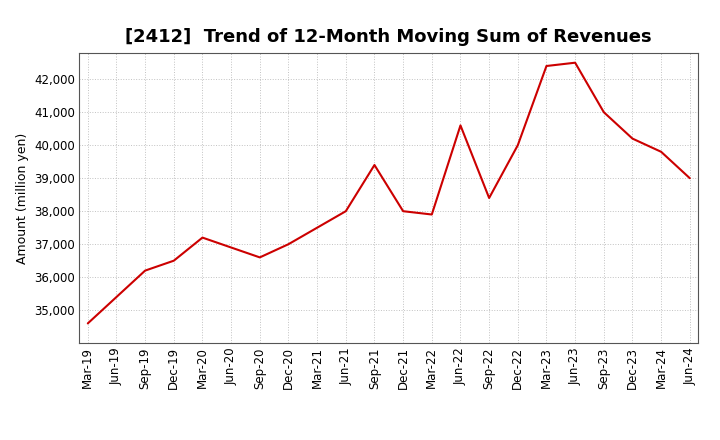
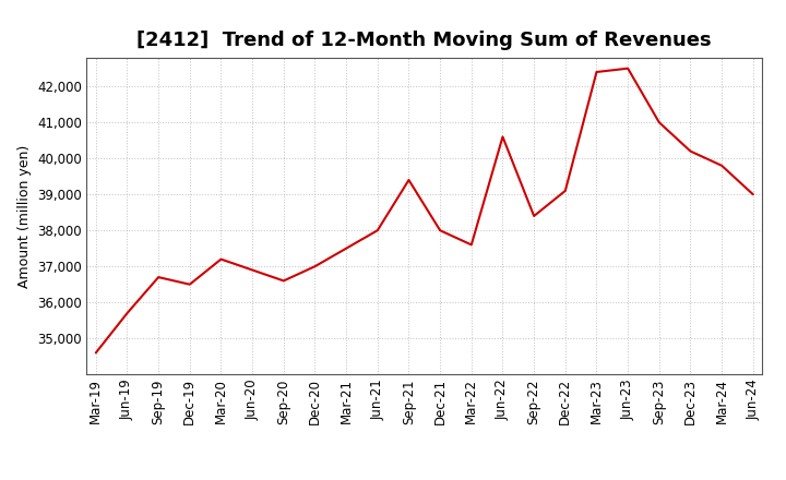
Jun-19: 35,400 -> 35,700
Sep-19: 36,200 -> 36,700
Mar-22: 37,900 -> 37,600
Dec-22: 40,000 -> 39,100
